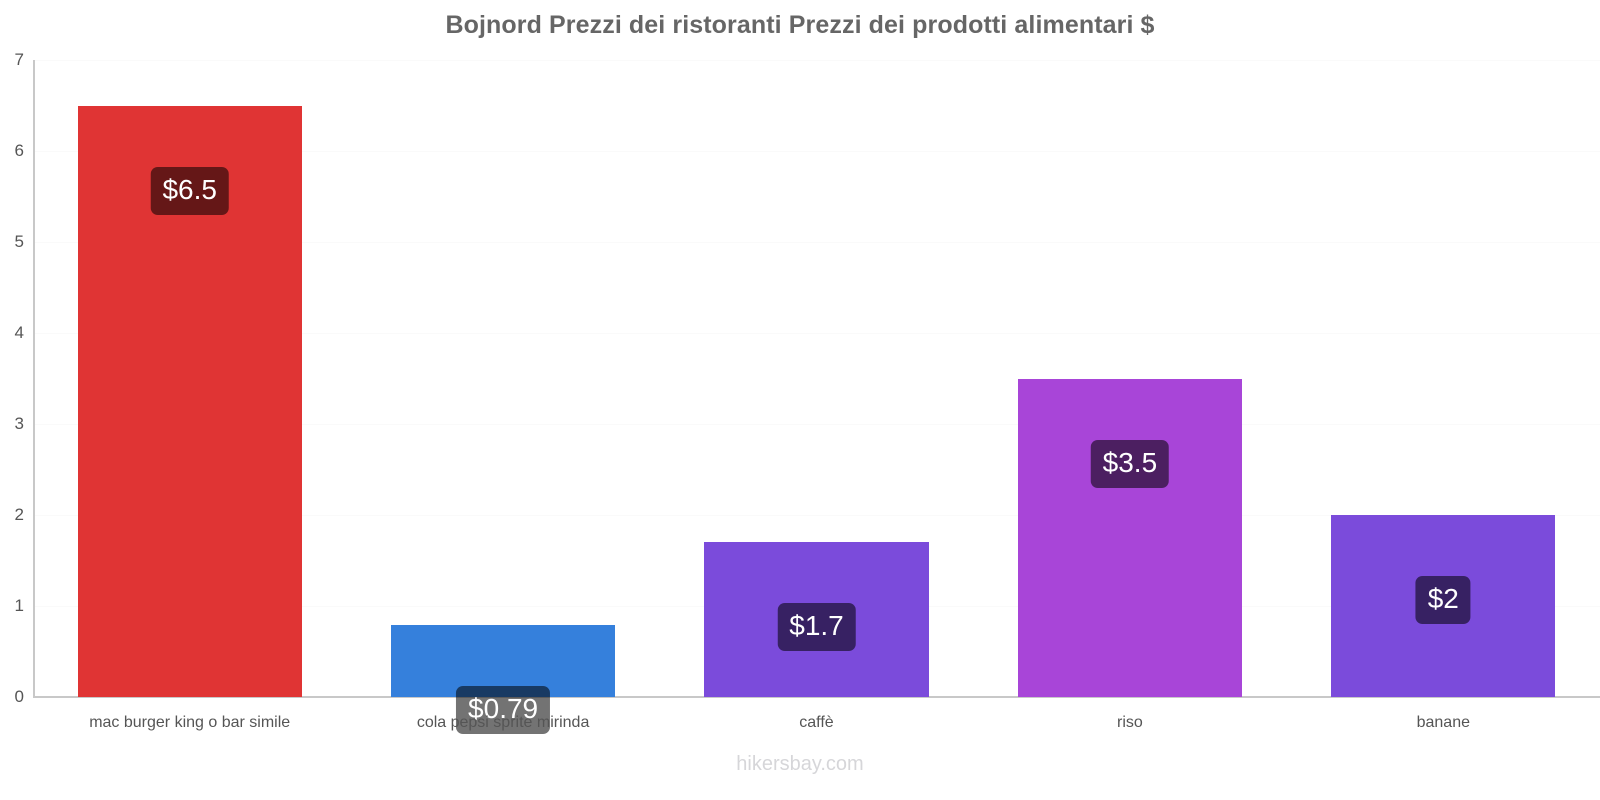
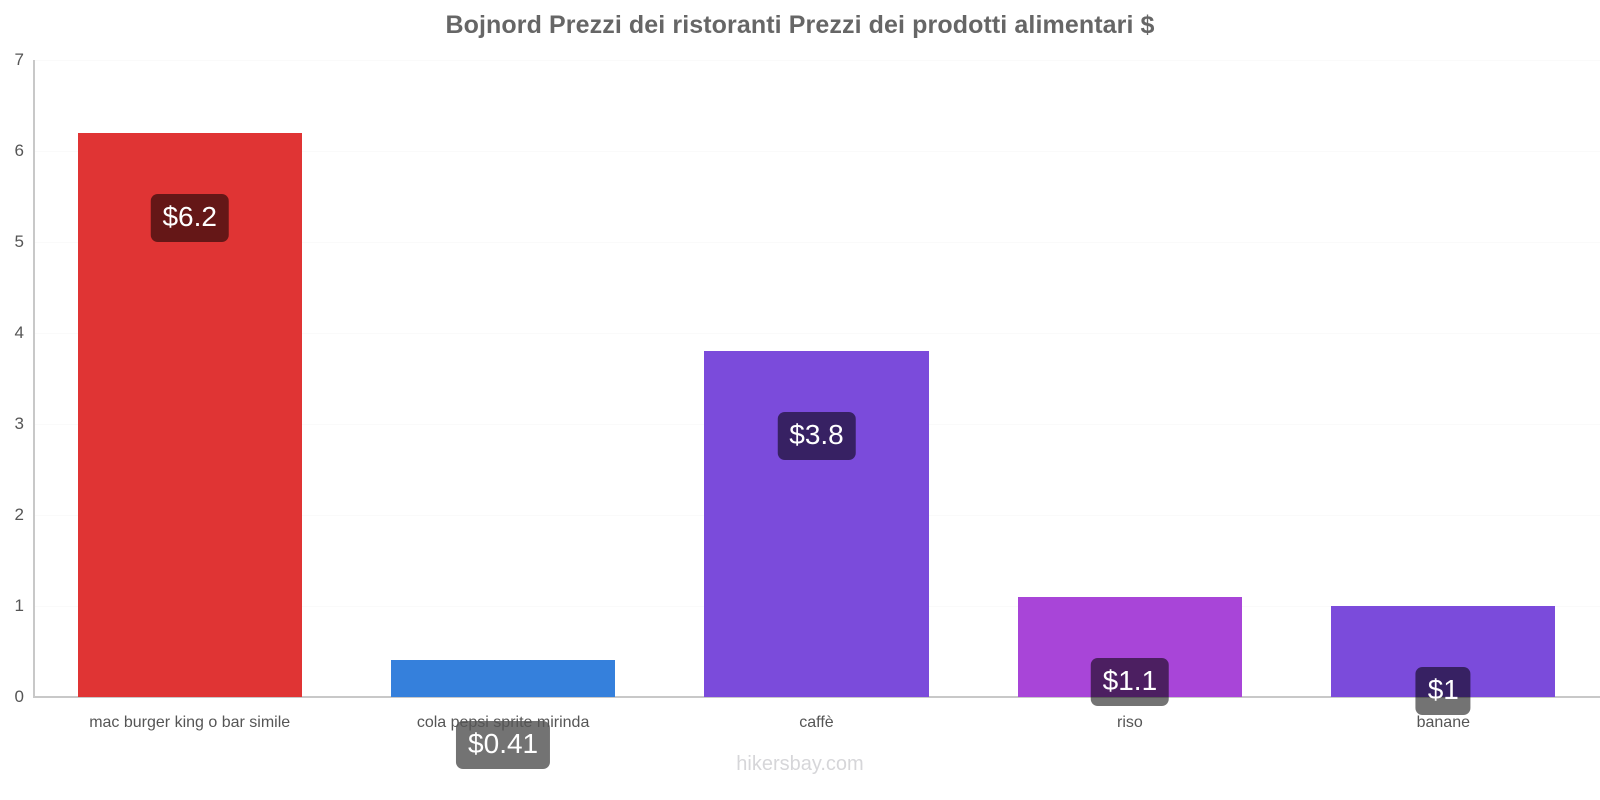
mac burger king o bar simile: $6.5 -> $6.2
cola pepsi sprite mirinda: $0.79 -> $0.41
caffè: $1.7 -> $3.8
riso: $3.5 -> $1.1
banane: $2 -> $1
